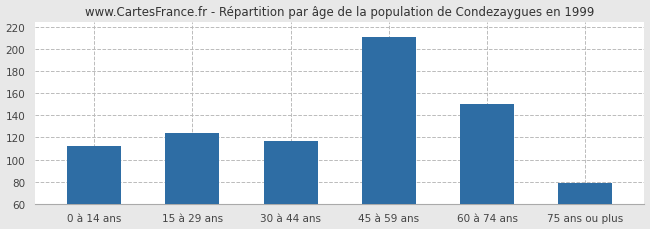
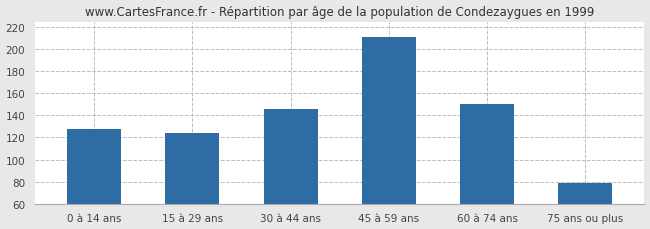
0 à 14 ans: 112 -> 128
30 à 44 ans: 117 -> 146
